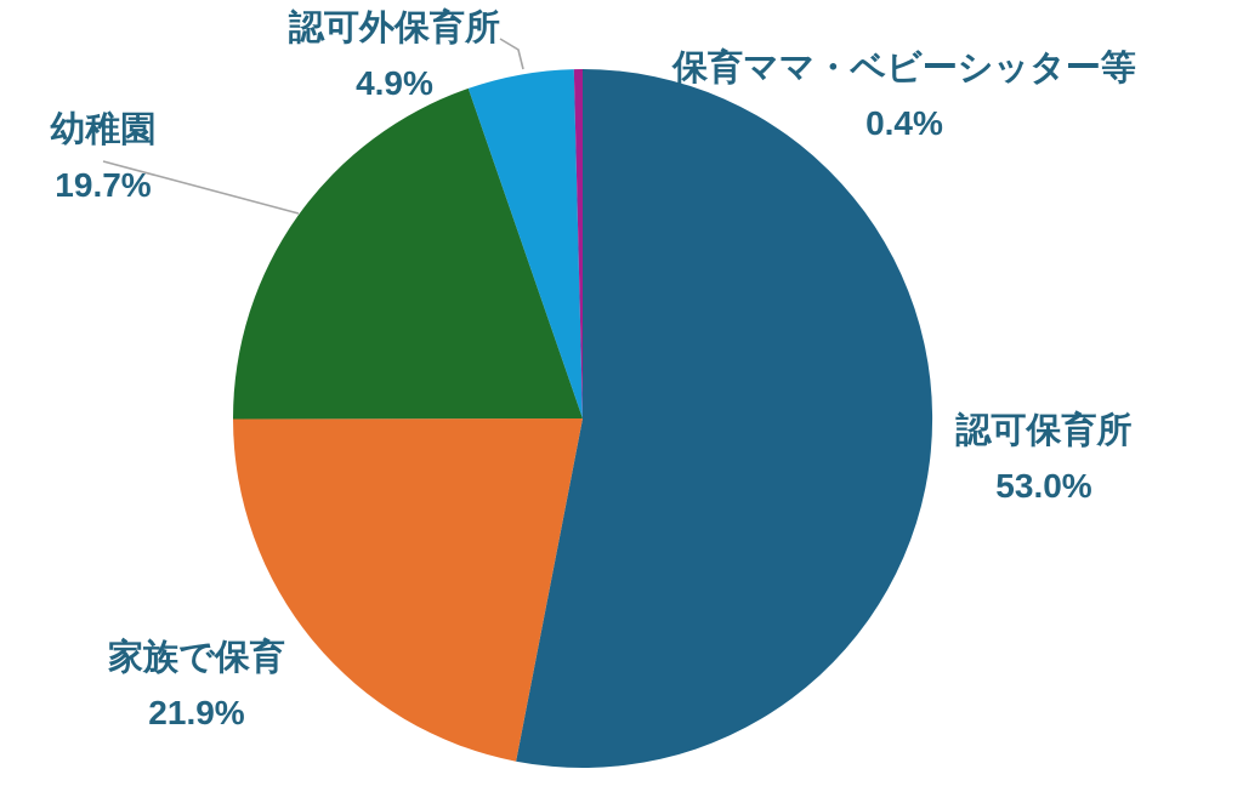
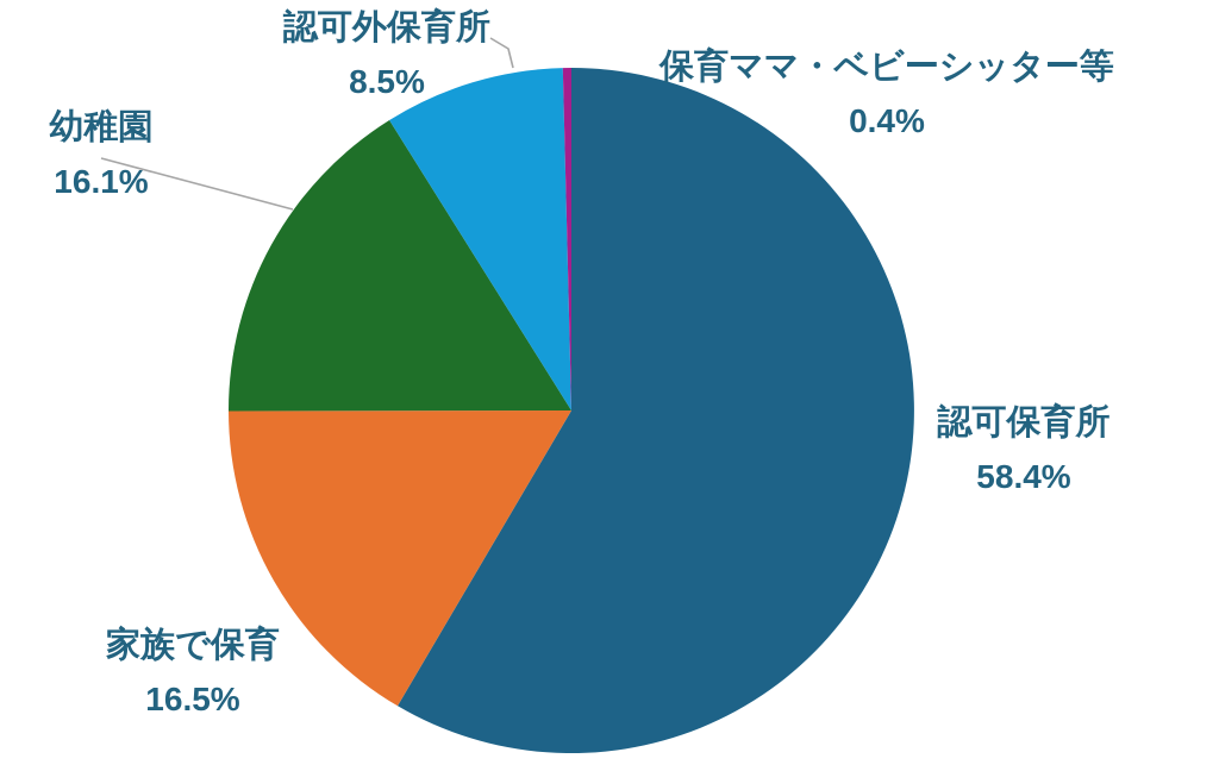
認可保育所: 53.0% -> 58.4%
家族で保育: 21.9% -> 16.5%
幼稚園: 19.7% -> 16.1%
認可外保育所: 4.9% -> 8.5%
